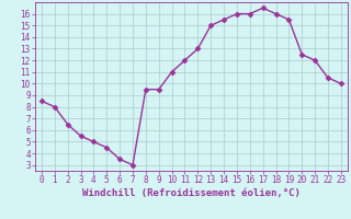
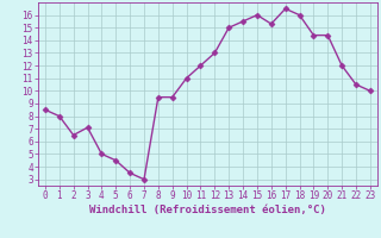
3: 5.5 -> 7.1
16: 16.0 -> 15.3
19: 15.5 -> 14.4
20: 12.5 -> 14.4
